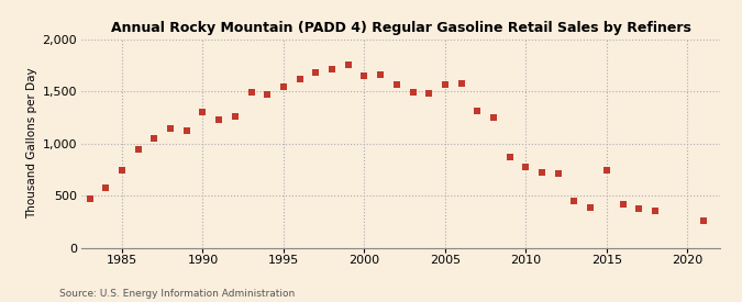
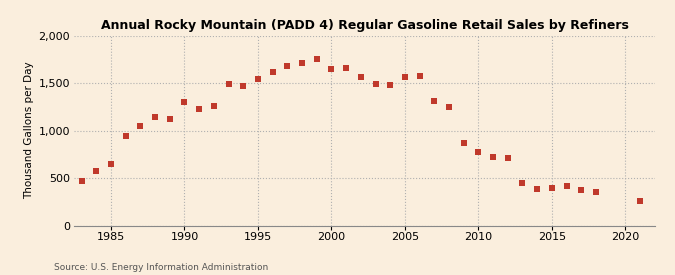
1985: 740 -> 640
2015: 740 -> 400
